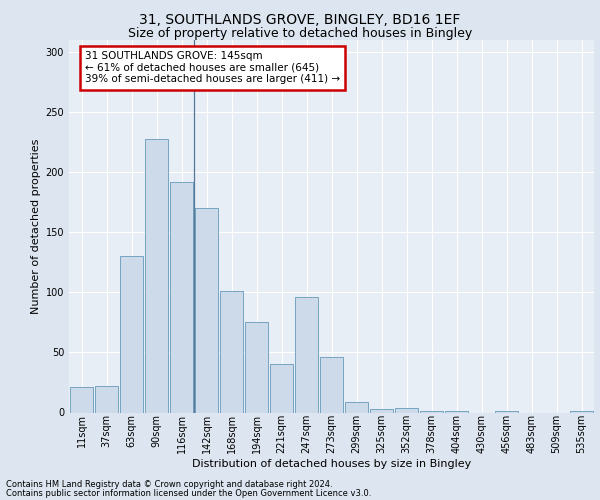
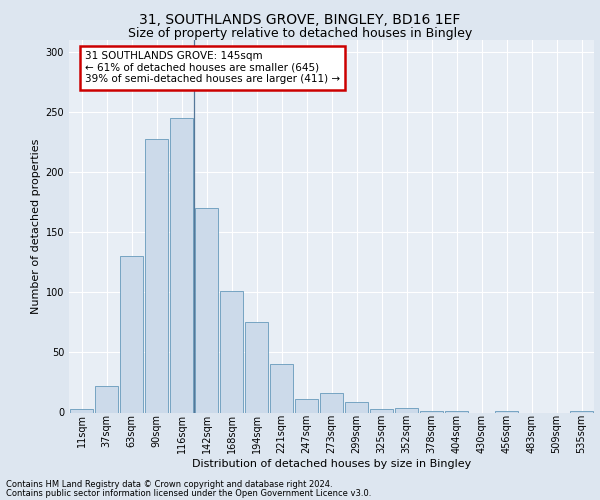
11sqm: 21 -> 3
116sqm: 192 -> 245
247sqm: 96 -> 11
273sqm: 46 -> 16
